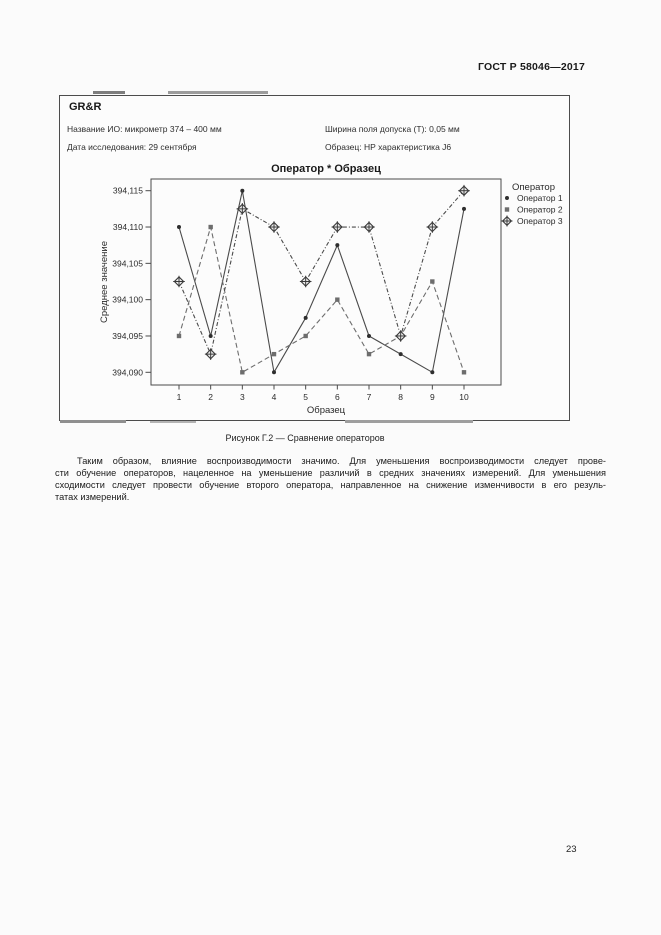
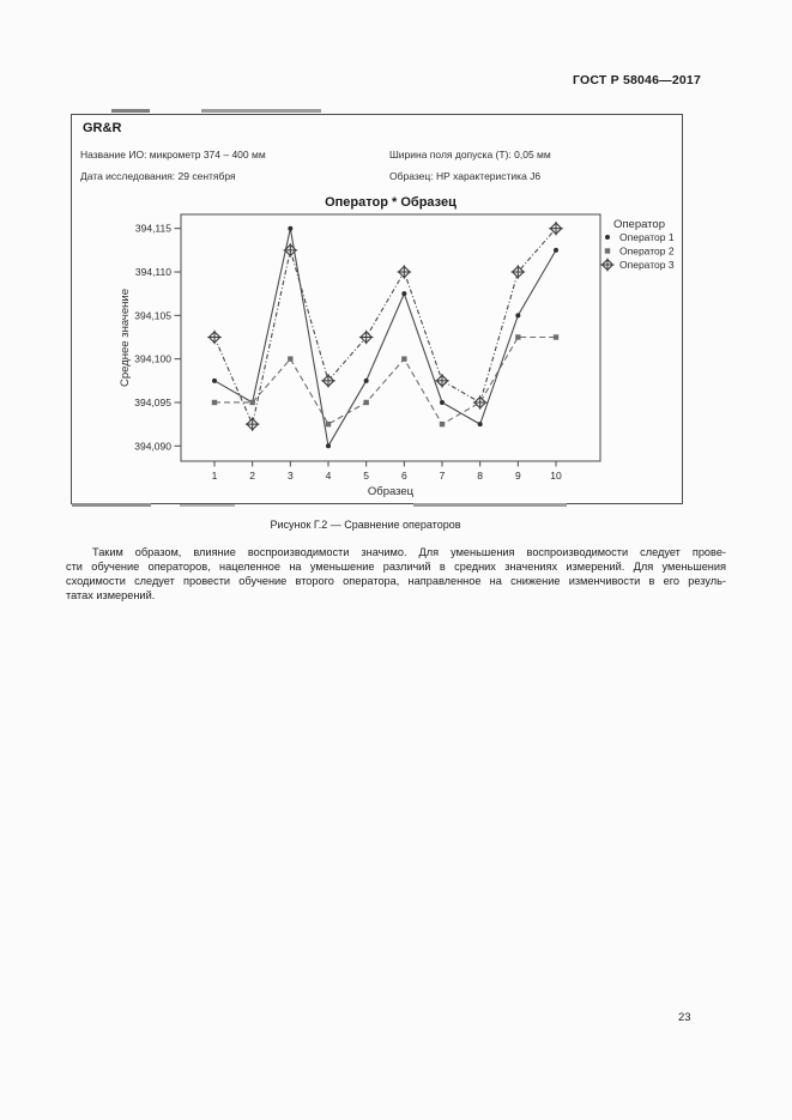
Оператор 1/1: 394,11 -> 394,10
Оператор 2/2: 394,11 -> 394,10
Оператор 2/3: 394,09 -> 394,10
Оператор 3/4: 394,11 -> 394,10
Оператор 3/7: 394,11 -> 394,10
Оператор 1/9: 394,09 -> 394,11
Оператор 2/10: 394,09 -> 394,10
